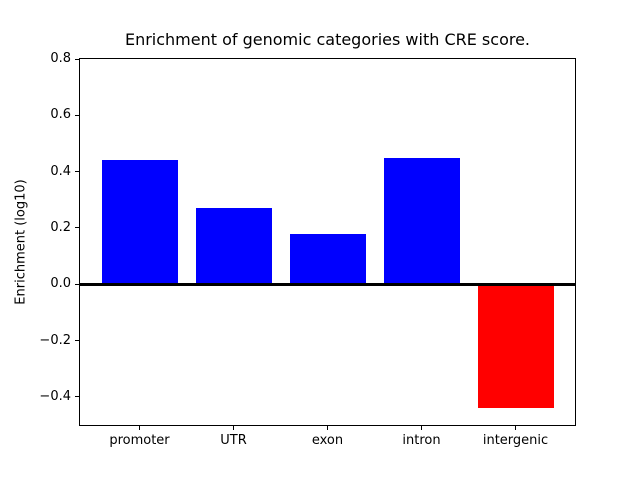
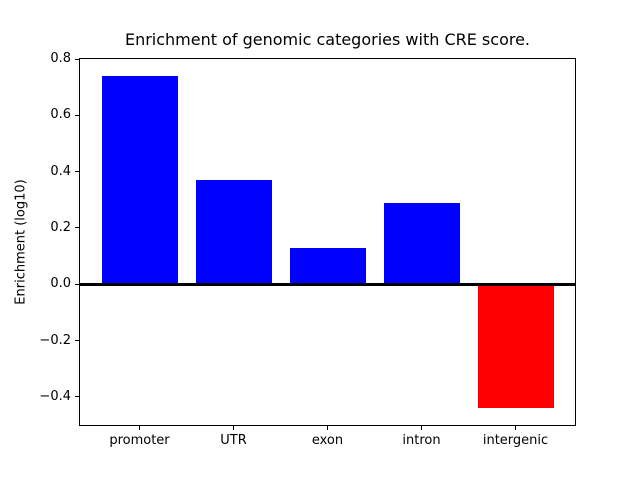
promoter: 0.44 -> 0.74
UTR: 0.27 -> 0.37
exon: 0.18 -> 0.13
intron: 0.45 -> 0.29
